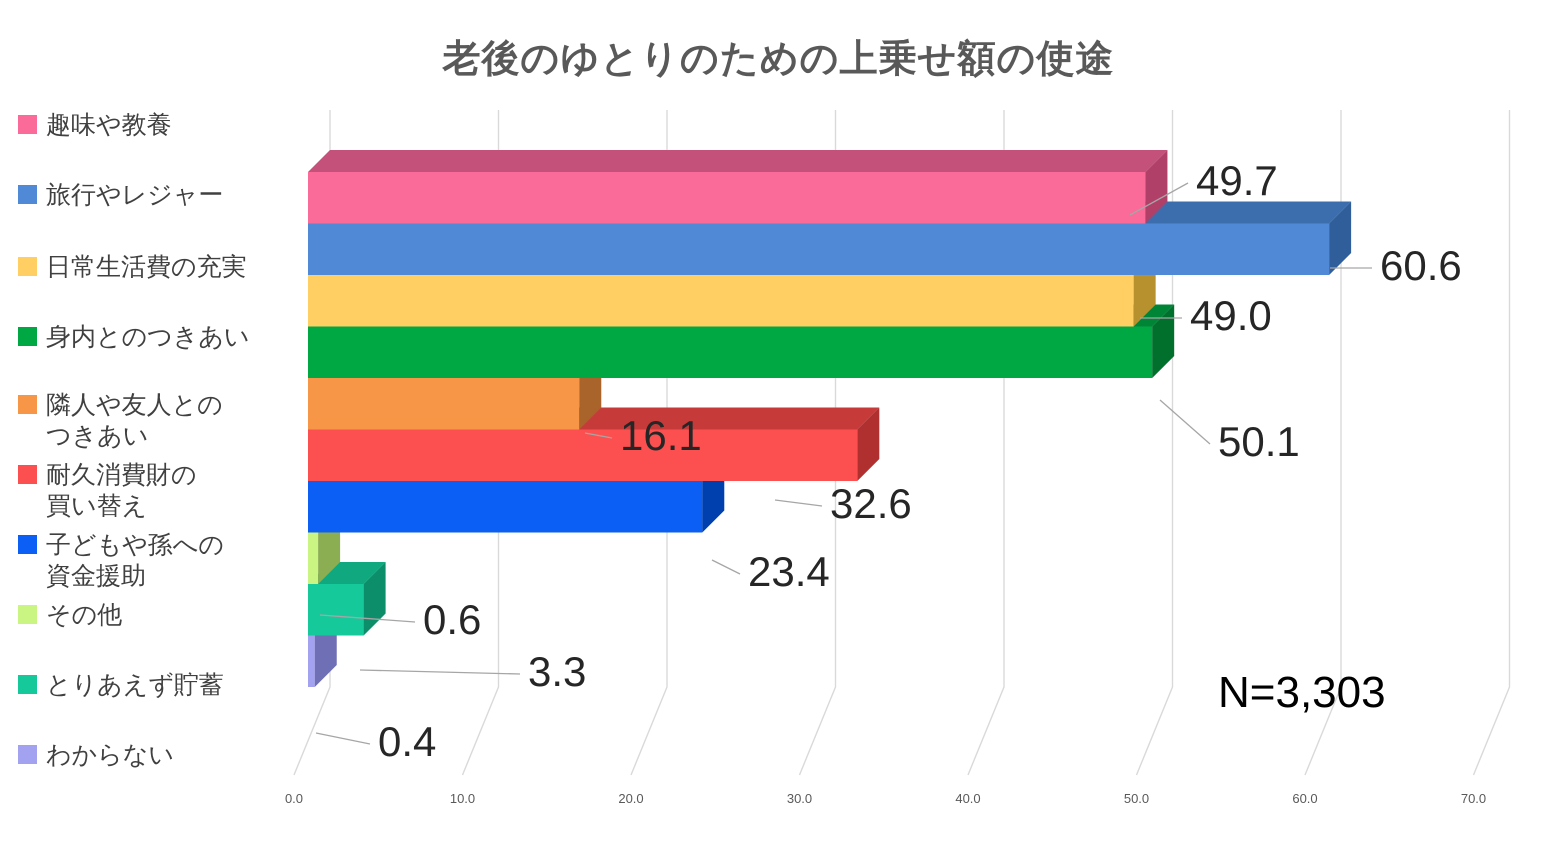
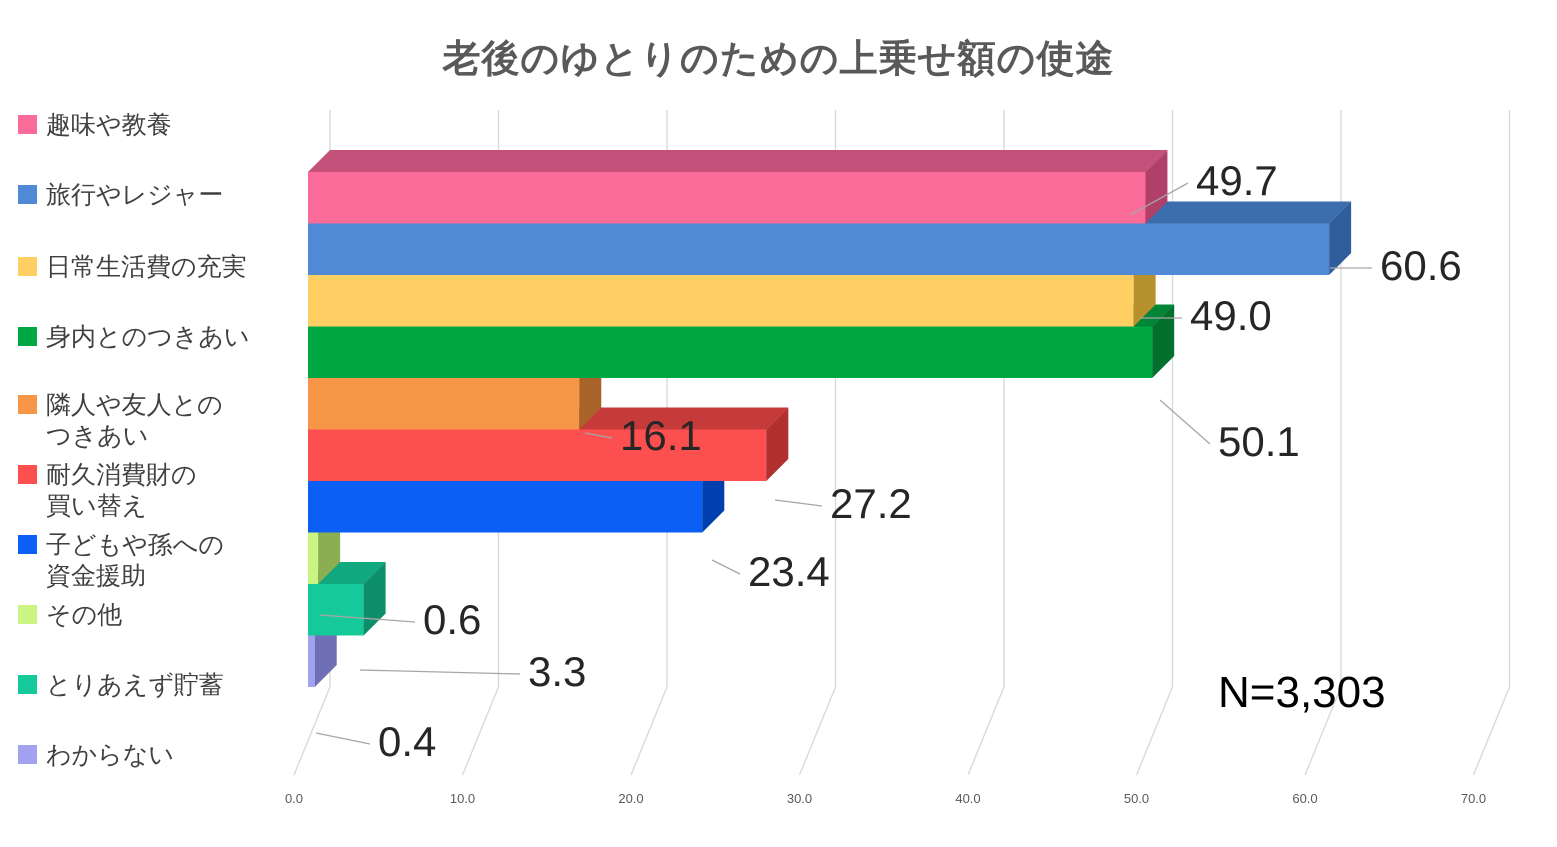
耐久消費財の買い替え: 32.6 -> 27.2
